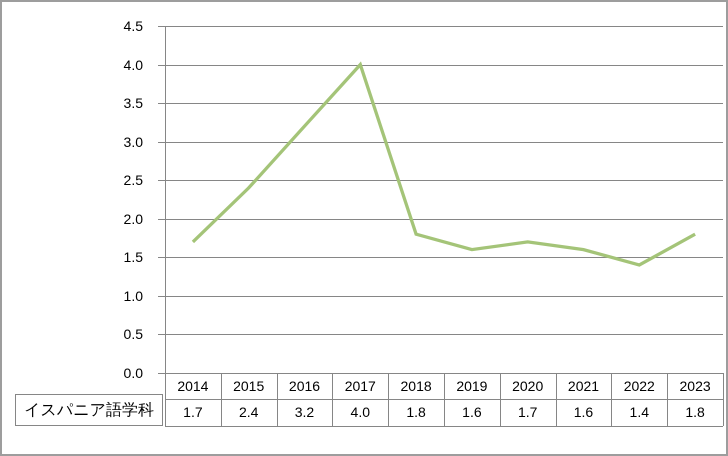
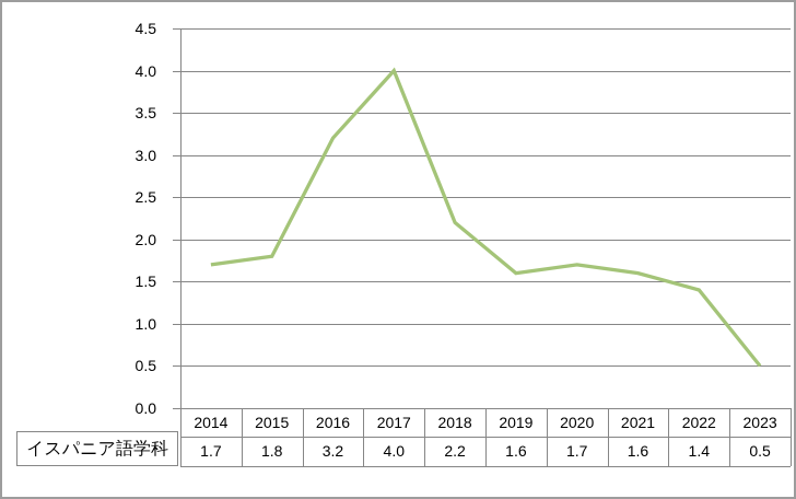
2015: 2.4 -> 1.8
2018: 1.8 -> 2.2
2023: 1.8 -> 0.5
